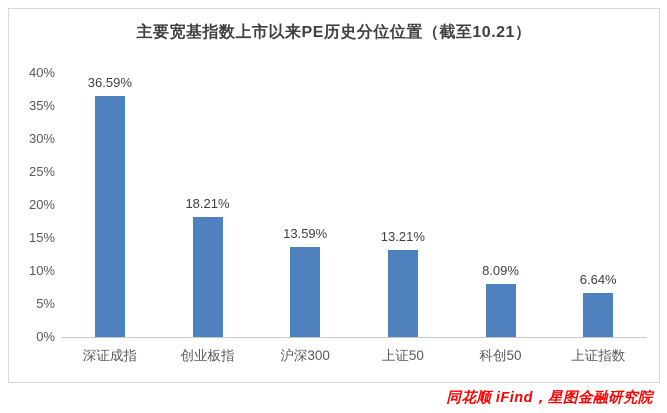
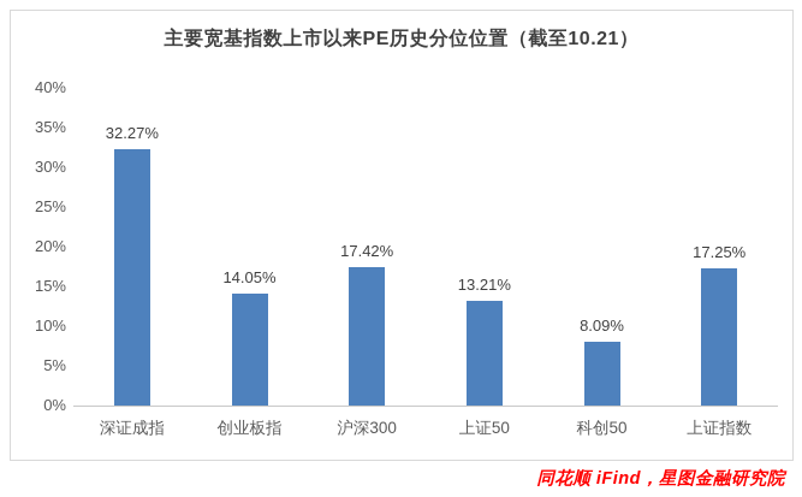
深证成指: 36.59% -> 32.27%
创业板指: 18.21% -> 14.05%
沪深300: 13.59% -> 17.42%
上证指数: 6.64% -> 17.25%
